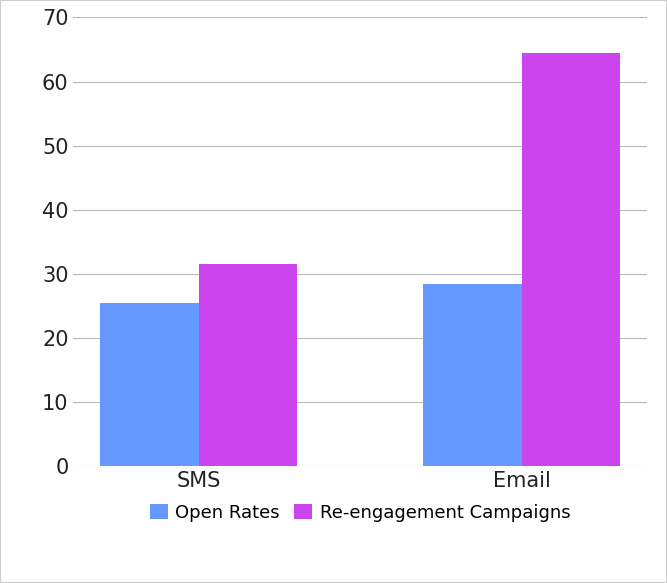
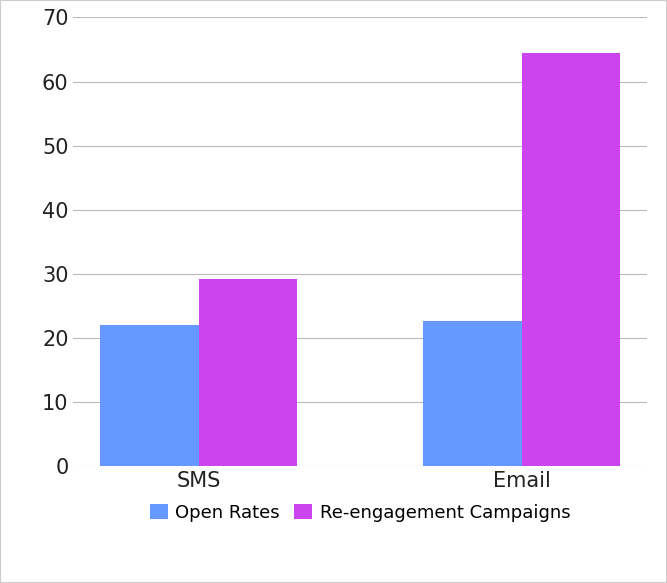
Open Rates/SMS: 25.5 -> 22.0
Re-engagement Campaigns/SMS: 31.5 -> 29.2
Open Rates/Email: 28.5 -> 22.6
